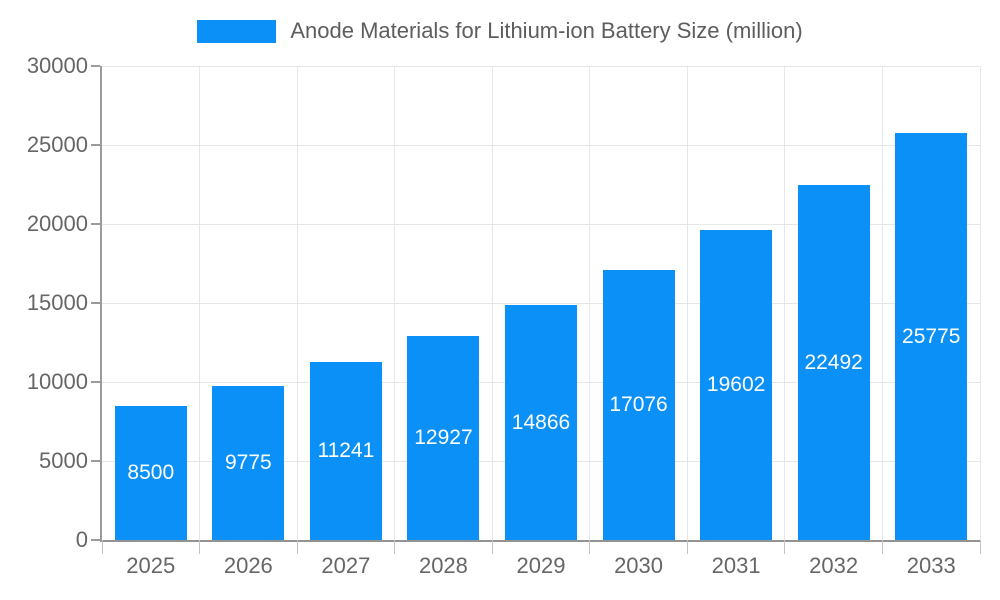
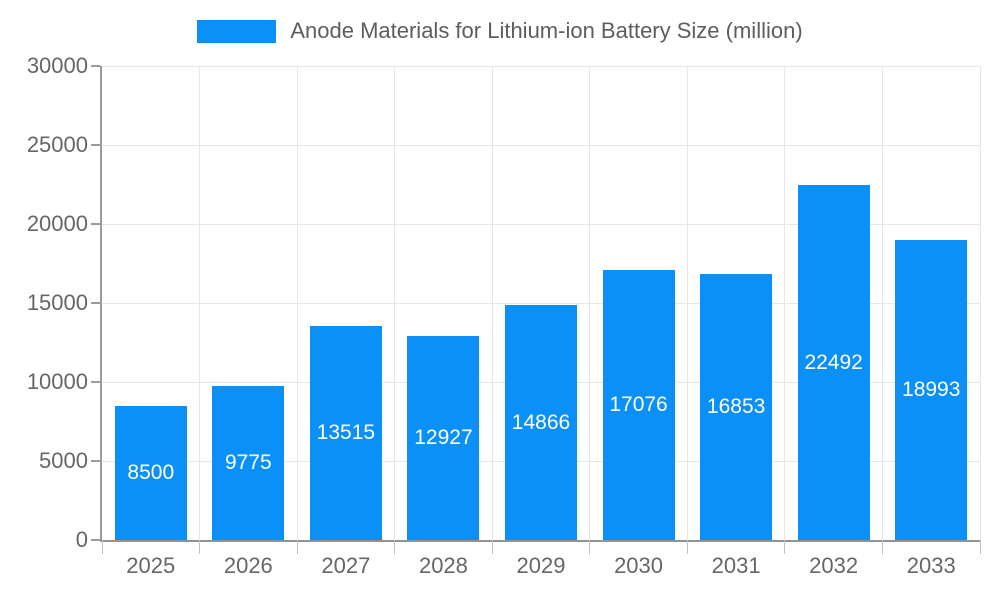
2027: 11241 -> 13515
2031: 19602 -> 16853
2033: 25775 -> 18993
